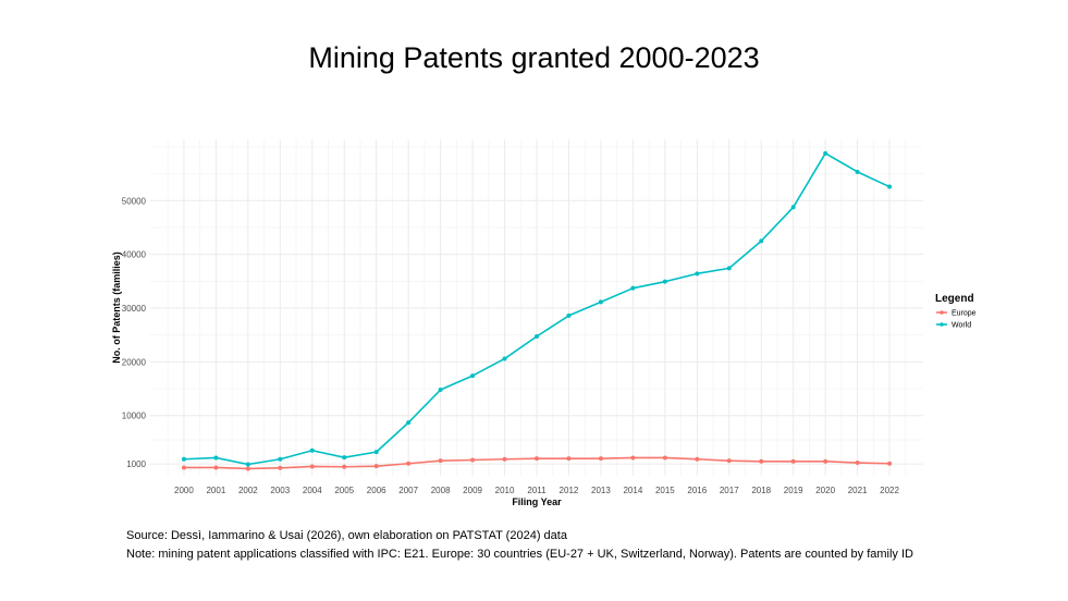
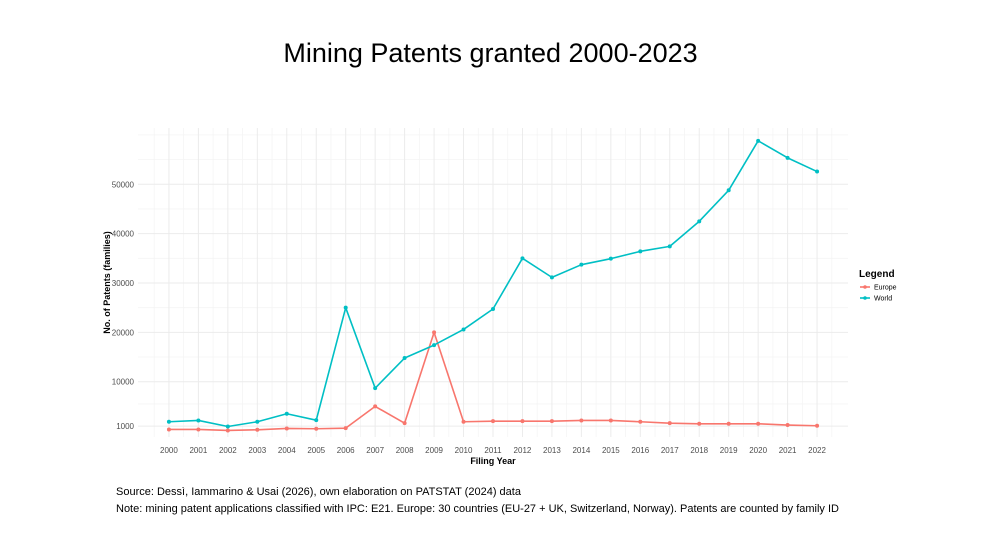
World/2006: 3000 -> 25000
Europe/2007: 1000 -> 5000
Europe/2009: 2000 -> 20000
World/2012: 29000 -> 35000
